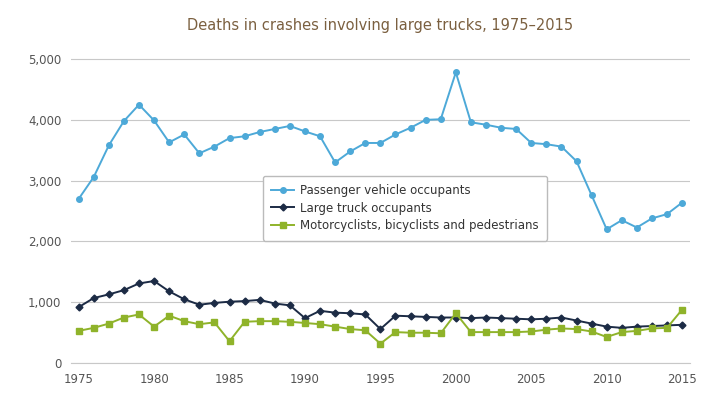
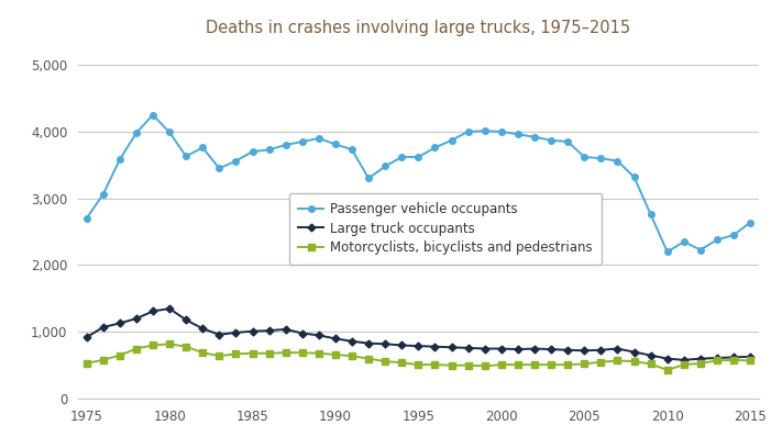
Motorcyclists, bicyclists and pedestrians/1980: 600 -> 820
Motorcyclists, bicyclists and pedestrians/1985: 360 -> 680
Large truck occupants/1990: 740 -> 900
Large truck occupants/1995: 560 -> 790
Motorcyclists, bicyclists and pedestrians/1995: 320 -> 510
Passenger vehicle occupants/2000: 4,780 -> 4,000
Motorcyclists, bicyclists and pedestrians/2000: 820 -> 510
Motorcyclists, bicyclists and pedestrians/2015: 880 -> 570
